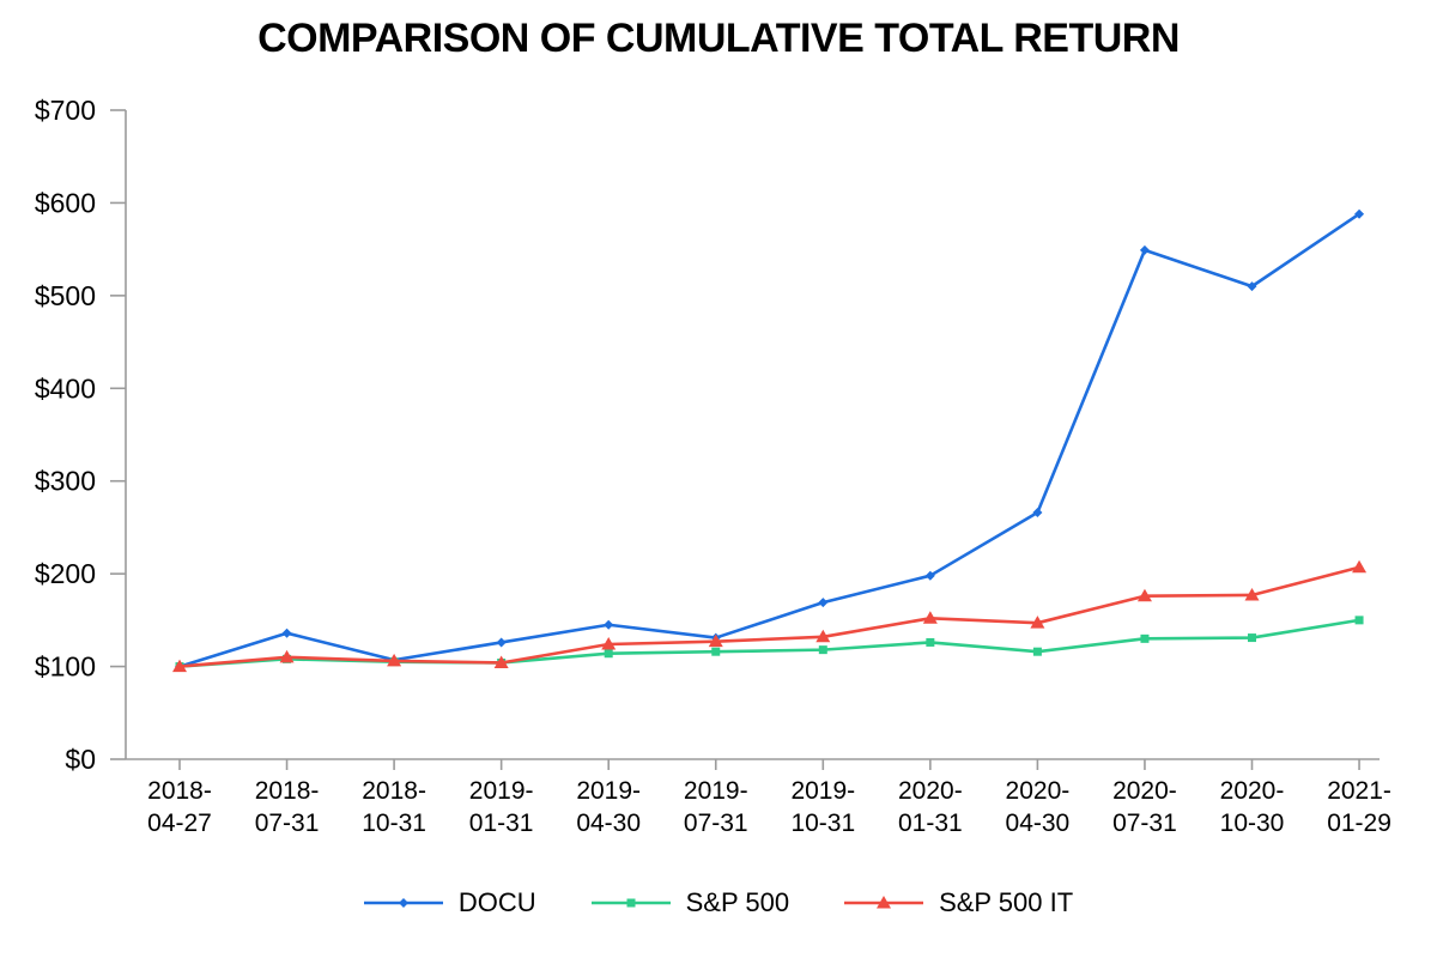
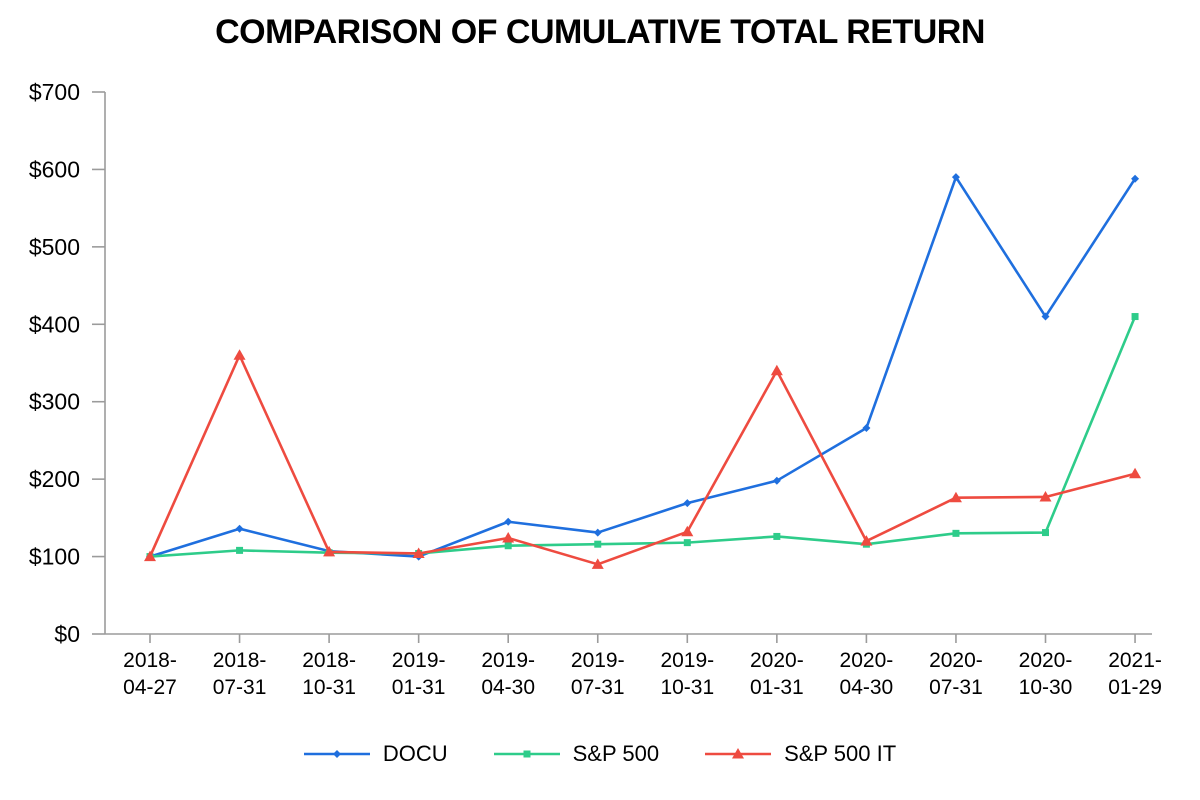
S&P 500 IT/2018-07-31: $110 -> $360
DOCU/2019-01-31: $130 -> $100
S&P 500 IT/2019-07-31: $130 -> $90
S&P 500 IT/2020-01-31: $150 -> $340
S&P 500 IT/2020-04-30: $150 -> $120
DOCU/2020-07-31: $550 -> $590
DOCU/2020-10-30: $510 -> $410
S&P 500/2021-01-29: $150 -> $410
